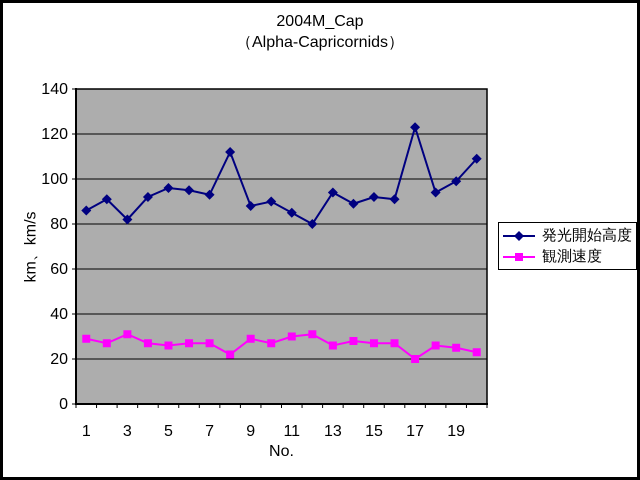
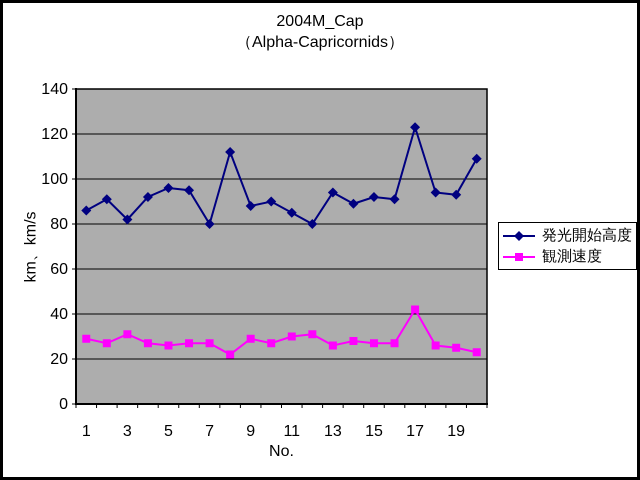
発光開始高度/7: 93 -> 80
観測速度/17: 20 -> 42
発光開始高度/19: 99 -> 93
